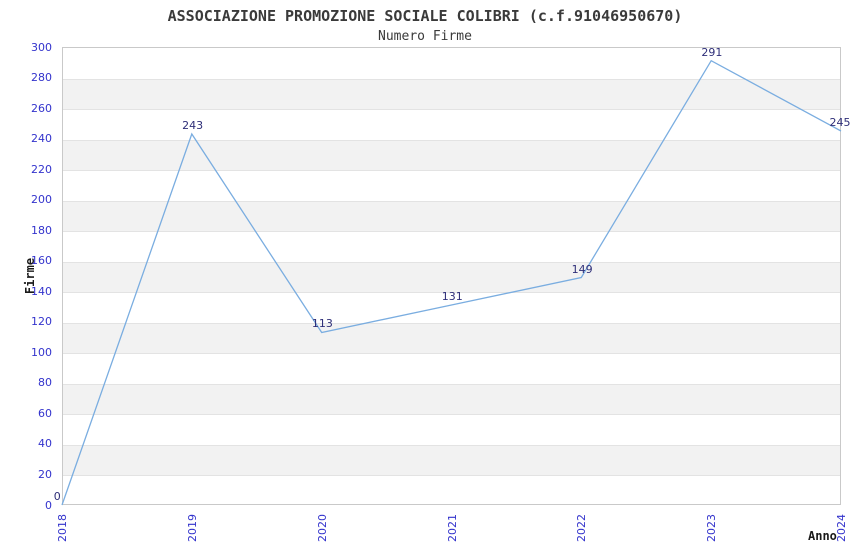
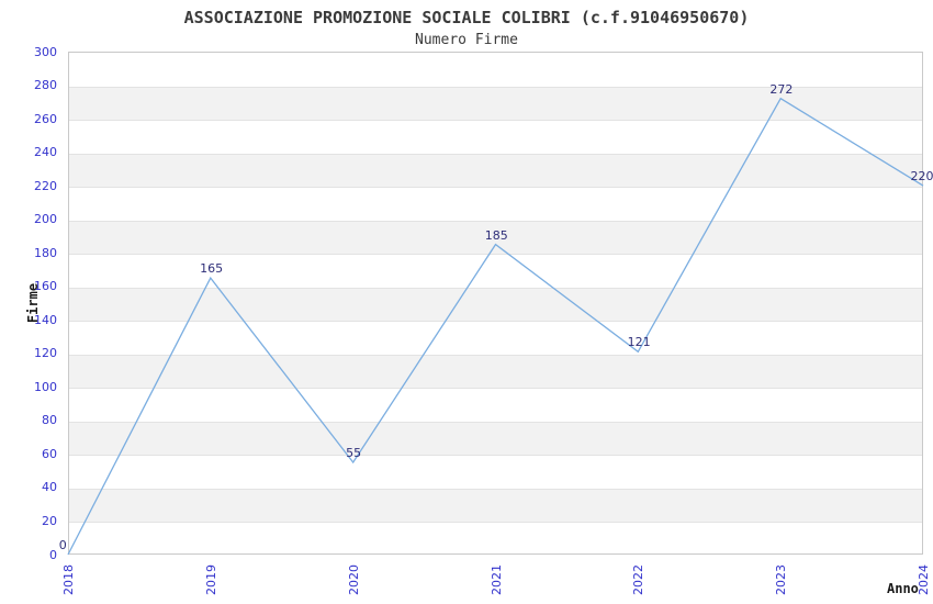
2019: 243 -> 165
2020: 113 -> 55
2021: 131 -> 185
2022: 149 -> 121
2023: 291 -> 272
2024: 245 -> 220
